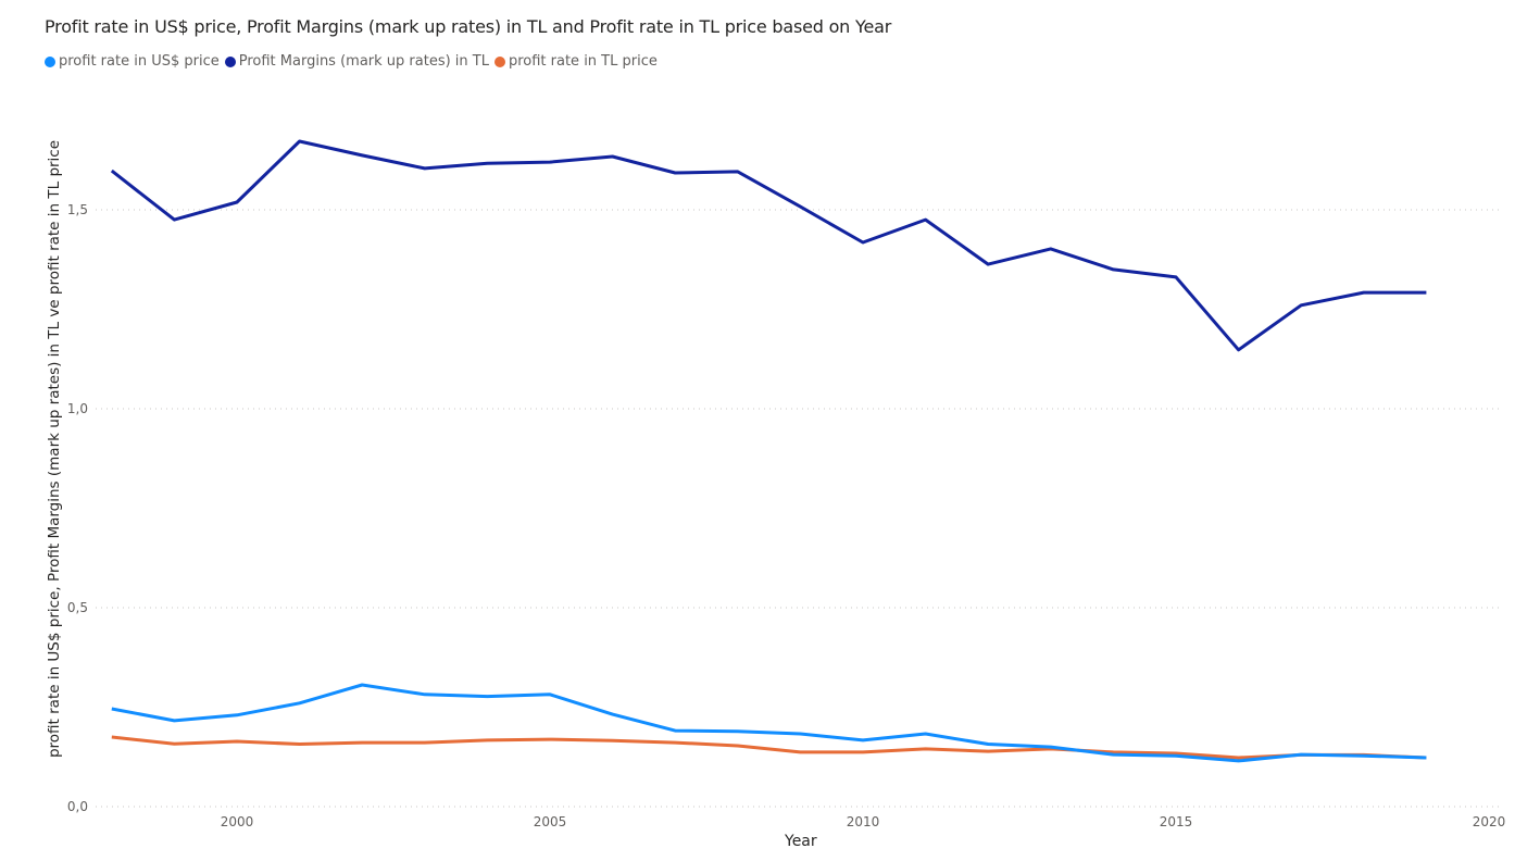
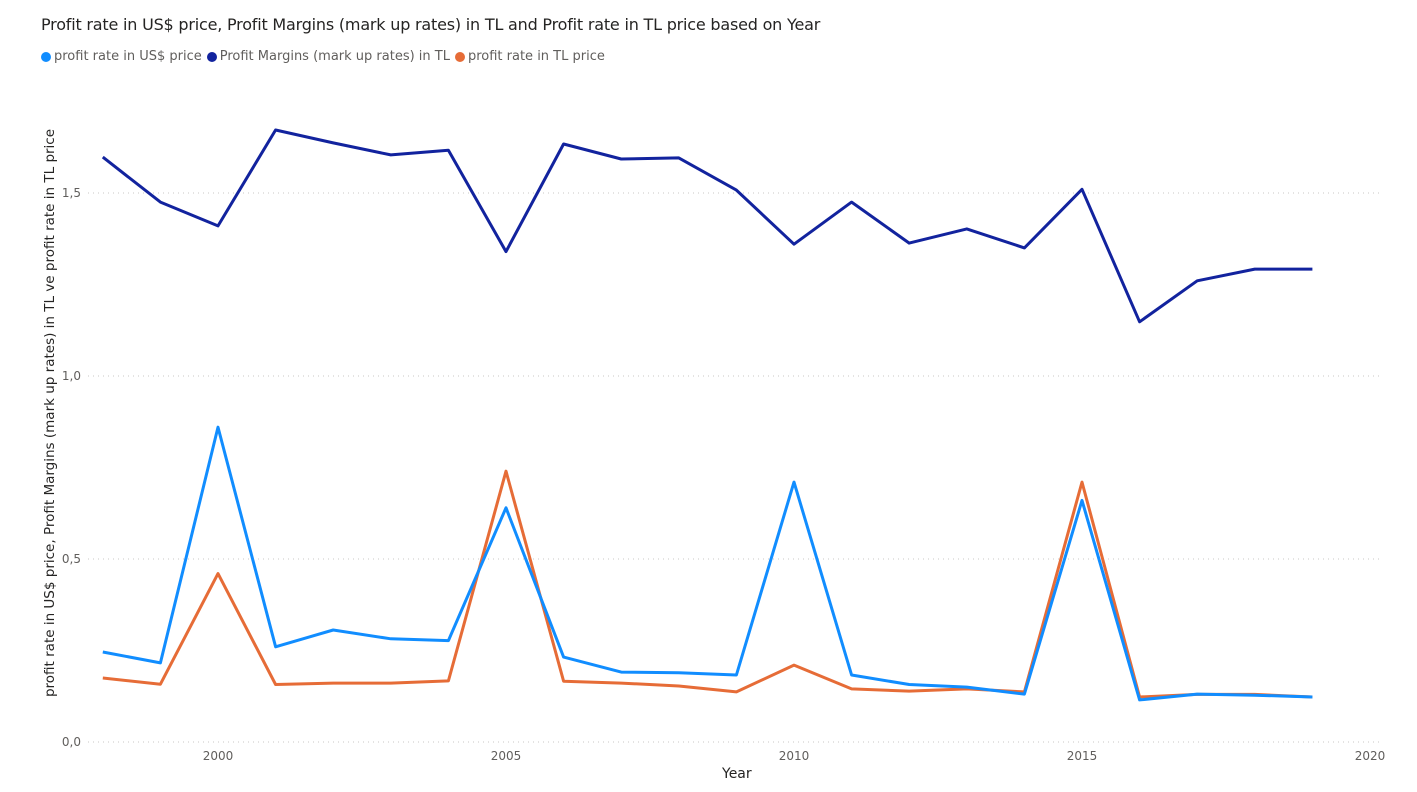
profit rate in US$ price/2000: 0,23 -> 0,86
Profit Margins (mark up rates) in TL/2000: 1,52 -> 1,41
profit rate in TL price/2000: 0,16 -> 0,46
profit rate in US$ price/2005: 0,28 -> 0,64
Profit Margins (mark up rates) in TL/2005: 1,62 -> 1,34
profit rate in TL price/2005: 0,17 -> 0,74
profit rate in US$ price/2010: 0,17 -> 0,71
Profit Margins (mark up rates) in TL/2010: 1,42 -> 1,36
profit rate in TL price/2010: 0,14 -> 0,21
profit rate in US$ price/2015: 0,13 -> 0,66
Profit Margins (mark up rates) in TL/2015: 1,33 -> 1,51
profit rate in TL price/2015: 0,13 -> 0,71
